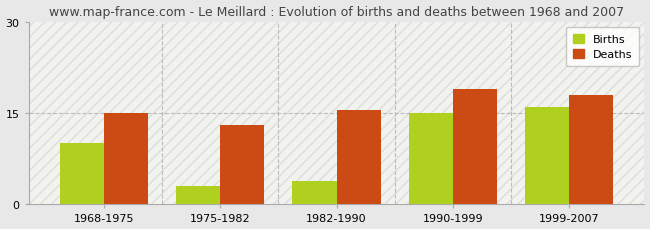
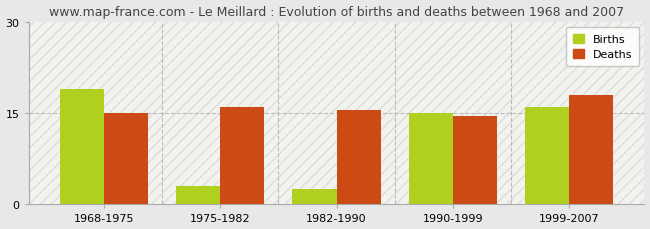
Births/1968-1975: 10.0 -> 19.0
Deaths/1975-1982: 13.0 -> 16.0
Births/1982-1990: 3.8 -> 2.5
Deaths/1990-1999: 19.0 -> 14.5
